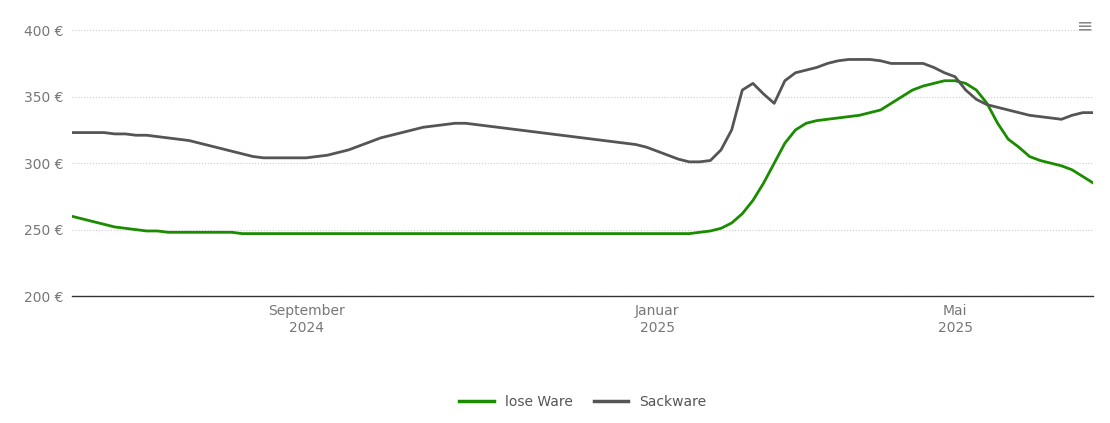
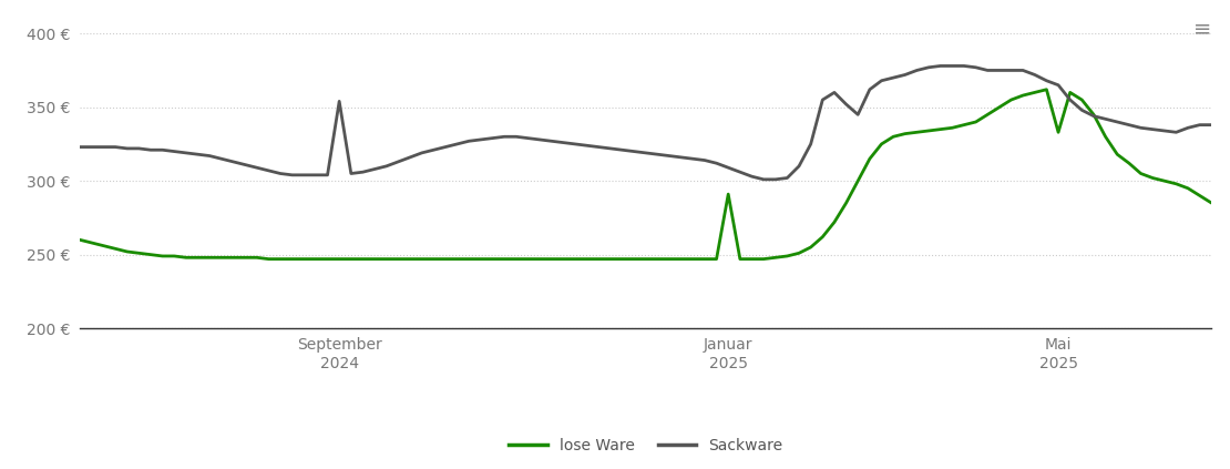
Sackware/September 2024: 304 € -> 354 €
lose Ware/Januar 2025: 247 € -> 291 €
lose Ware/Mai 2025: 362 € -> 333 €
